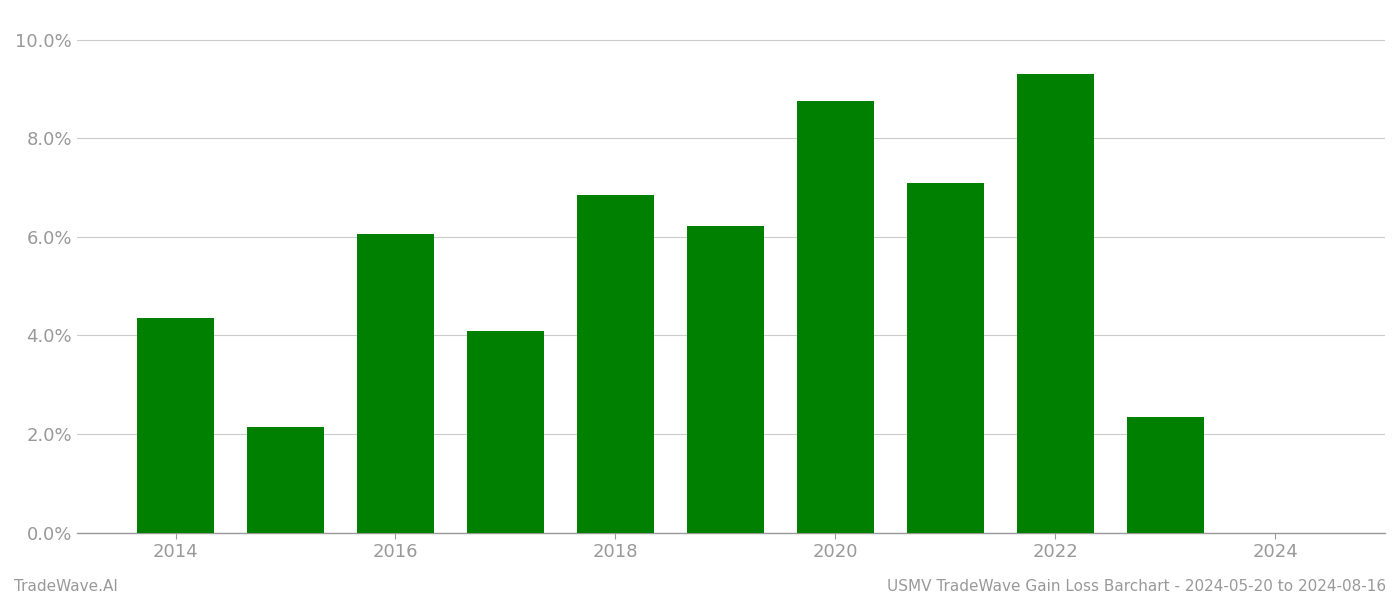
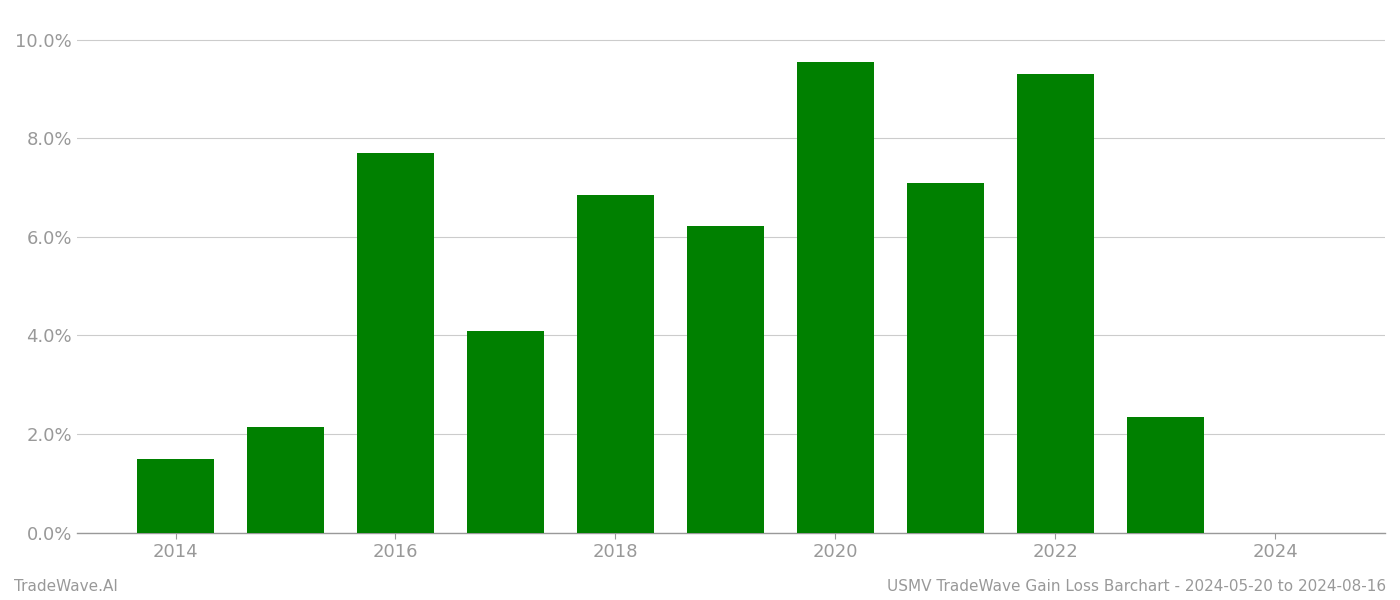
2014: 4.35% -> 1.50%
2016: 6.05% -> 7.70%
2020: 8.75% -> 9.55%
